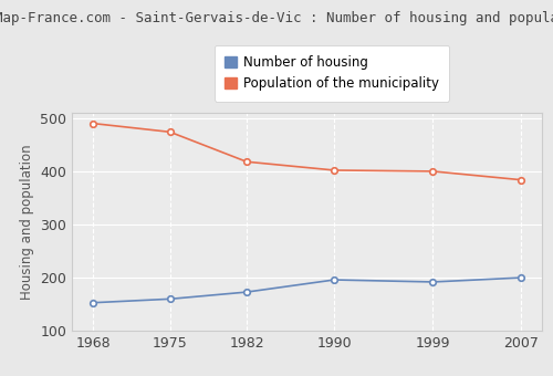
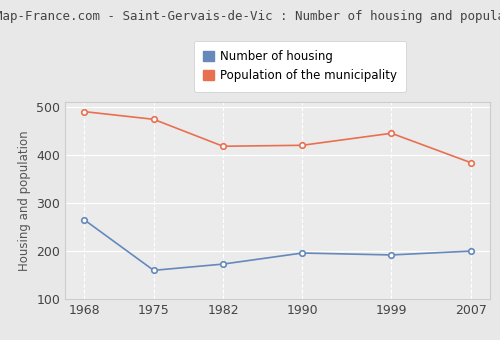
Number of housing/1968: 153 -> 265
Population of the municipality/1990: 402 -> 420
Population of the municipality/1999: 400 -> 445
